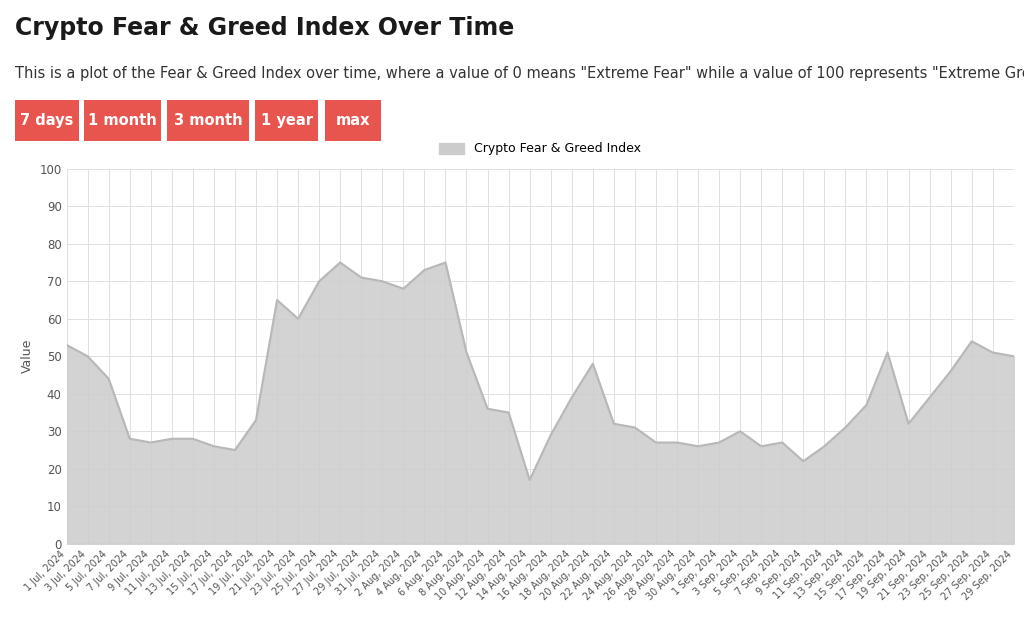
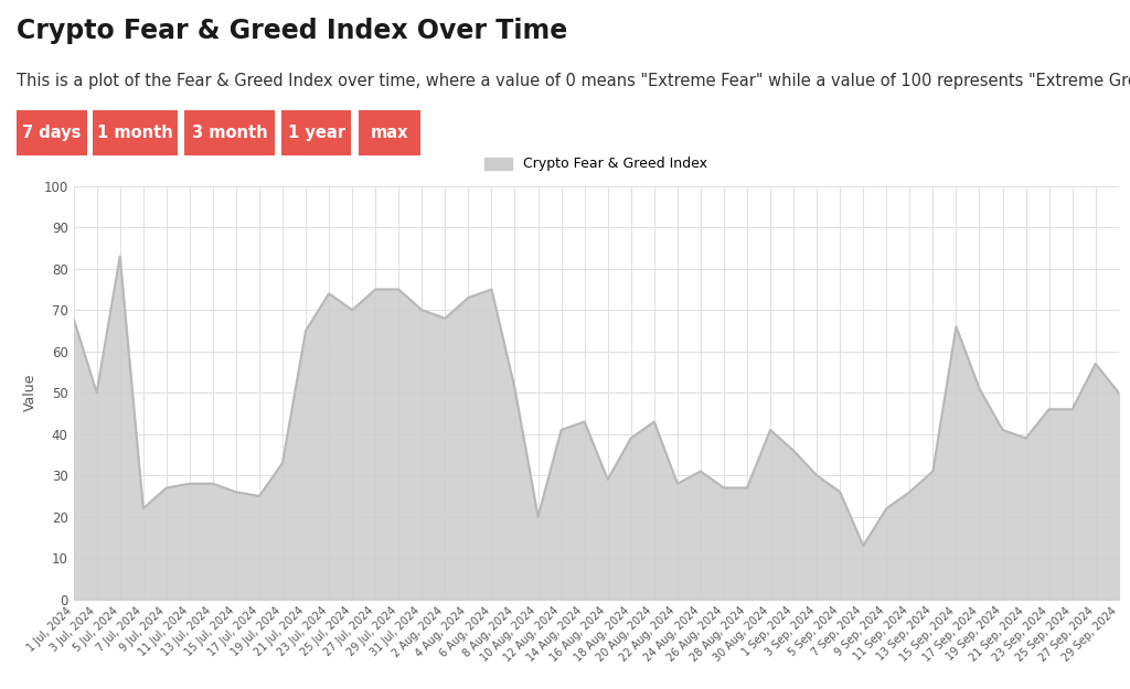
1 Jul, 2024: 53 -> 68
5 Jul, 2024: 44 -> 83
7 Jul, 2024: 28 -> 22
23 Jul, 2024: 60 -> 74
29 Jul, 2024: 71 -> 75
10 Aug, 2024: 36 -> 20
12 Aug, 2024: 35 -> 41
14 Aug, 2024: 17 -> 43
20 Aug, 2024: 48 -> 43
22 Aug, 2024: 32 -> 28
30 Aug, 2024: 26 -> 41
1 Sep, 2024: 27 -> 36
7 Sep, 2024: 27 -> 13
15 Sep, 2024: 37 -> 66
19 Sep, 2024: 32 -> 41
25 Sep, 2024: 54 -> 46
27 Sep, 2024: 51 -> 57
